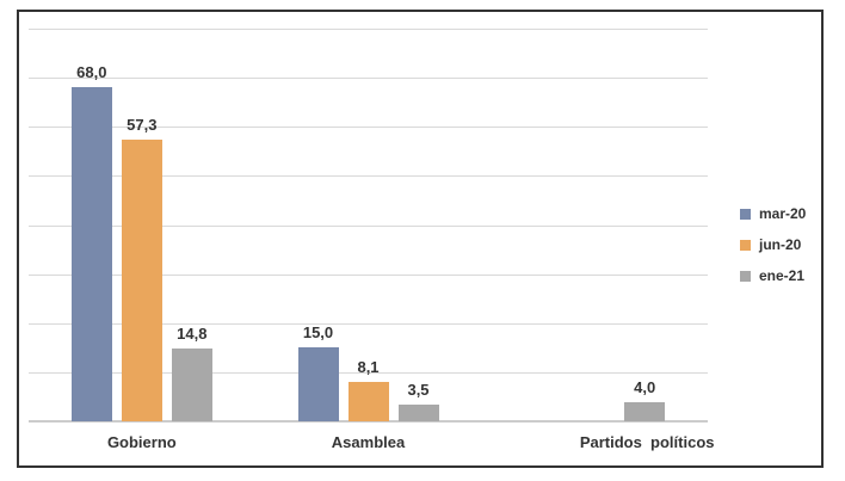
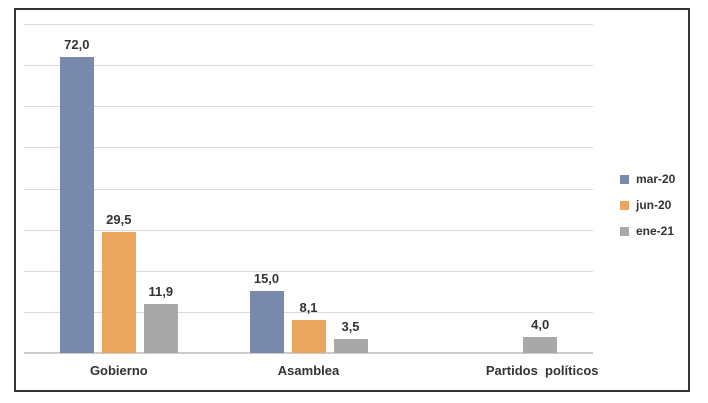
mar-20/Gobierno: 68,0 -> 72,0
jun-20/Gobierno: 57,3 -> 29,5
ene-21/Gobierno: 14,8 -> 11,9
